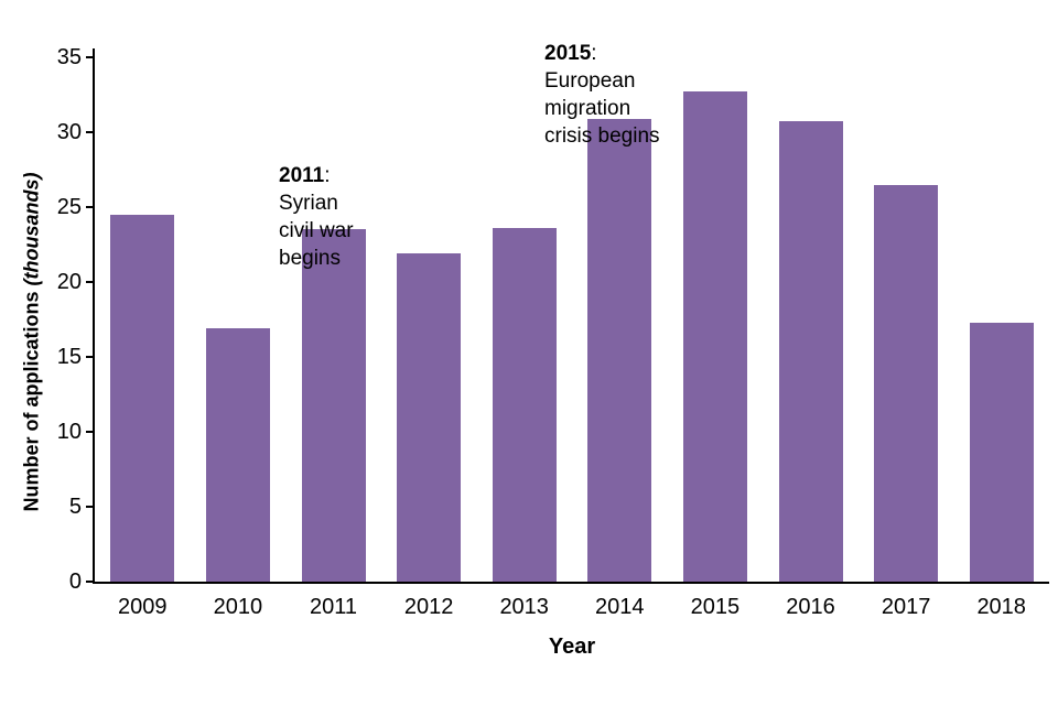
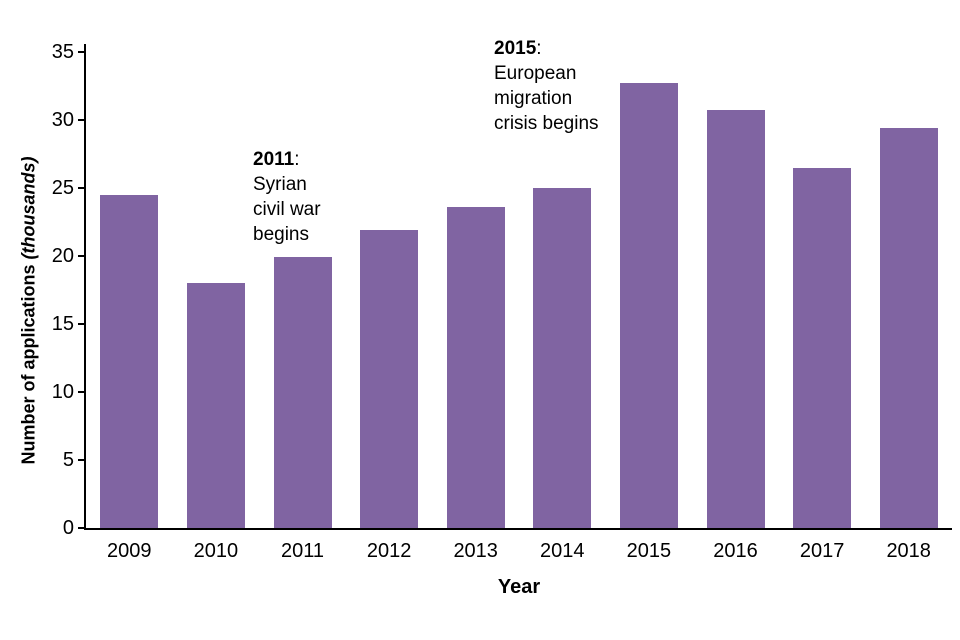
2010: 16.9 -> 18.0
2011: 23.5 -> 19.9
2014: 30.9 -> 25.0
2018: 17.3 -> 29.4
